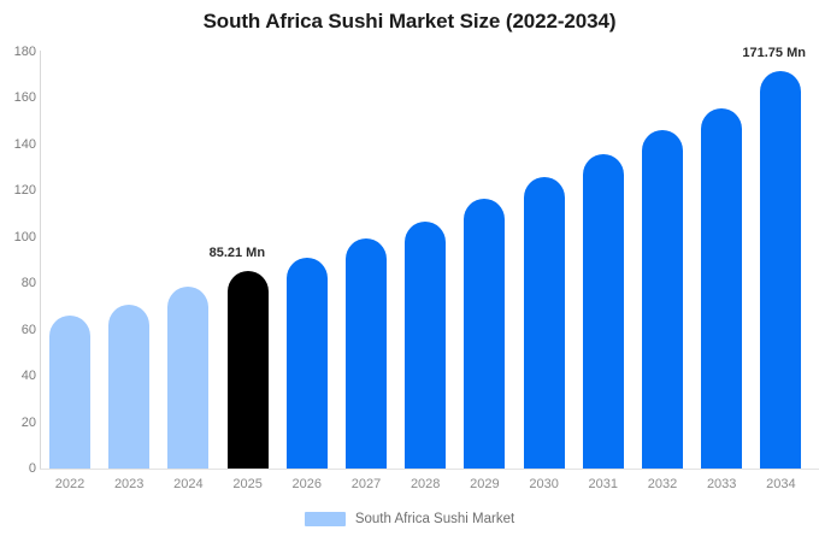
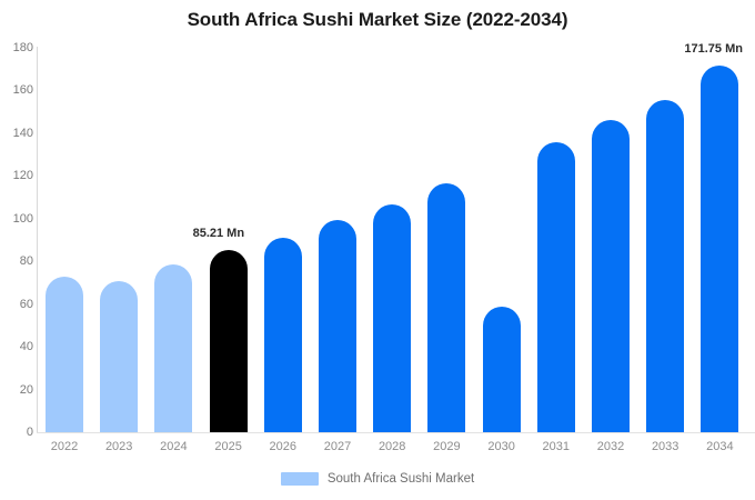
2022: 66 -> 73
2030: 126 -> 59
